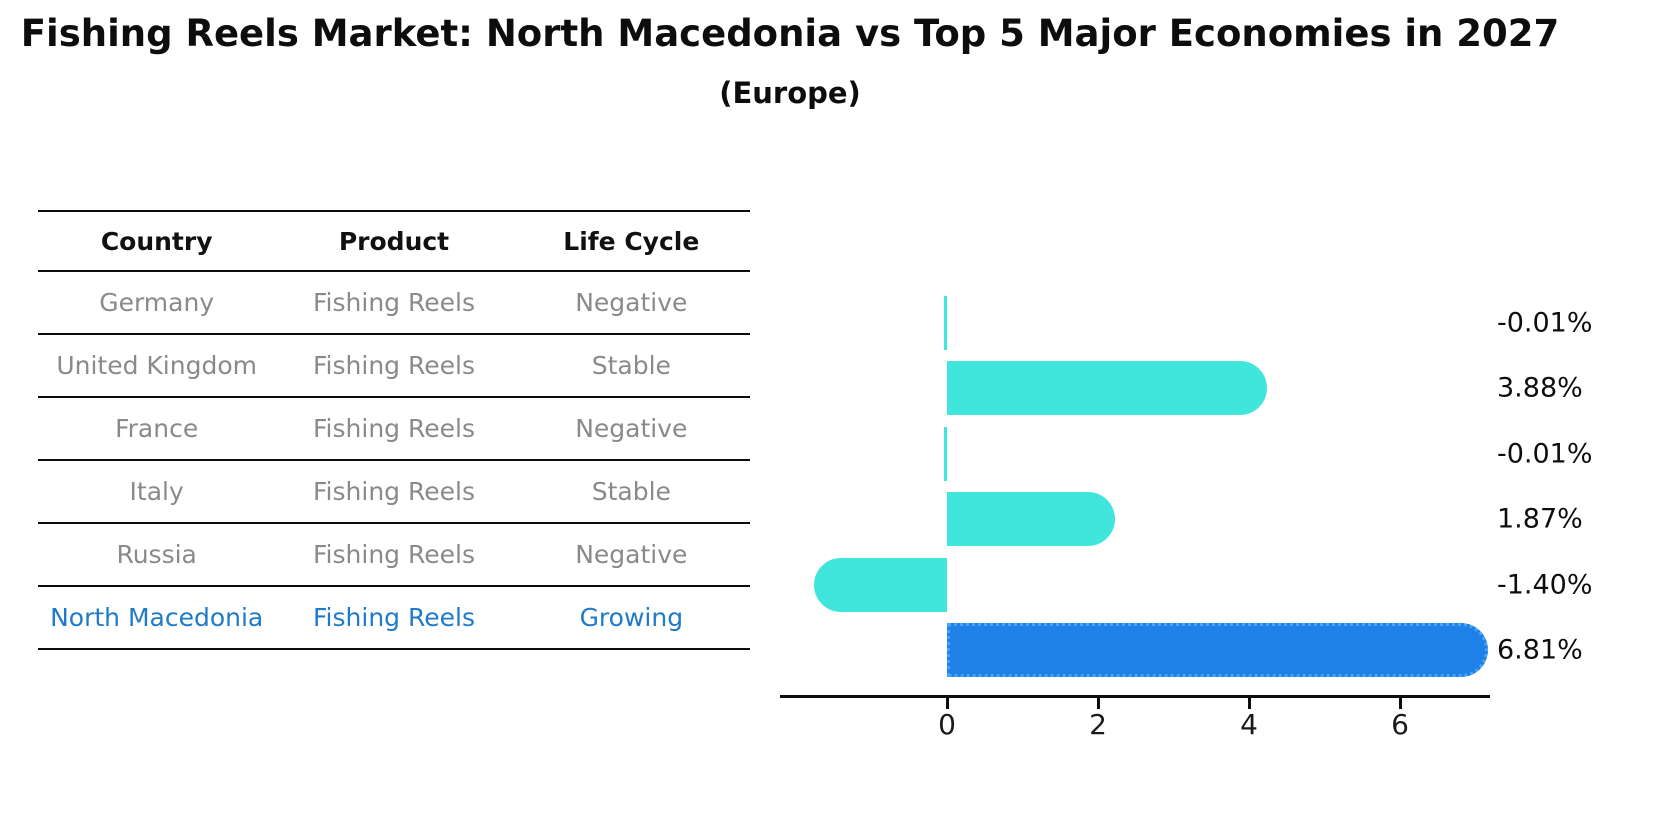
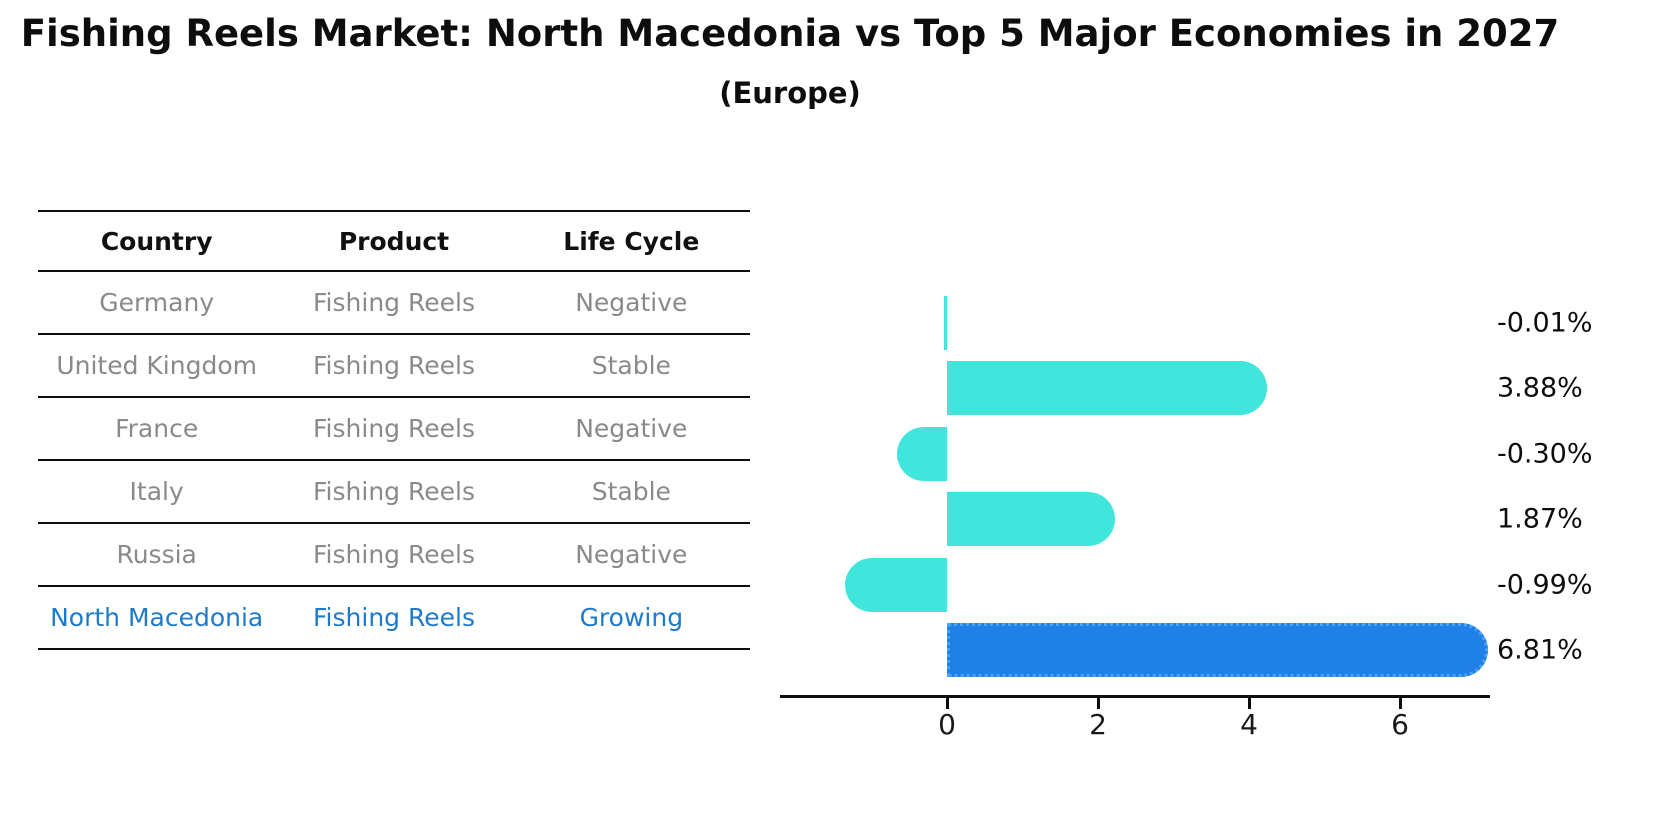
France: -0.01% -> -0.30%
Russia: -1.40% -> -0.99%
